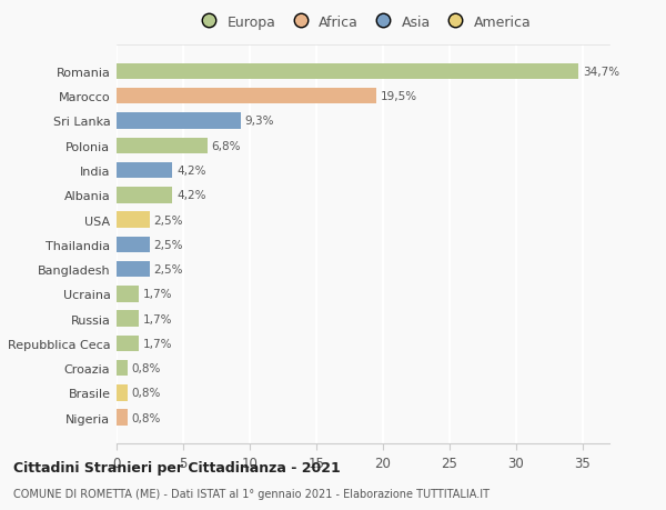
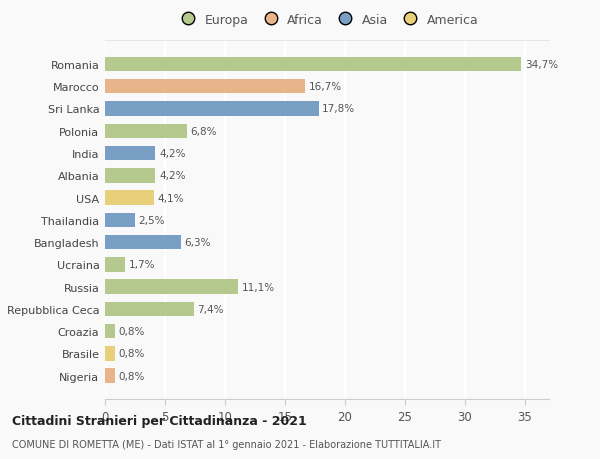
Marocco: 19,5% -> 16,7%
Sri Lanka: 9,3% -> 17,8%
USA: 2,5% -> 4,1%
Bangladesh: 2,5% -> 6,3%
Russia: 1,7% -> 11,1%
Repubblica Ceca: 1,7% -> 7,4%
